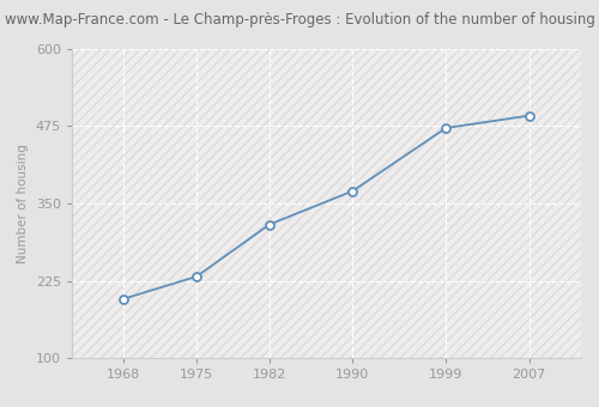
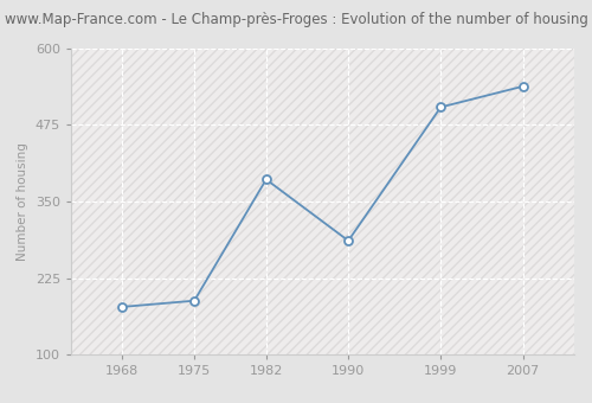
1968: 196 -> 178
1975: 232 -> 188
1982: 316 -> 386
1990: 370 -> 286
1999: 472 -> 504
2007: 492 -> 538
